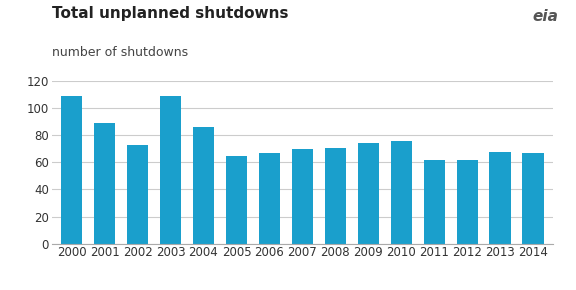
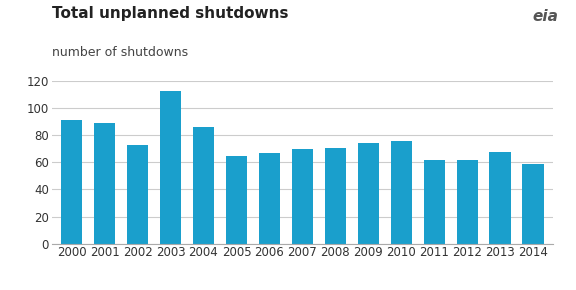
2000: 109 -> 91
2003: 109 -> 113
2014: 67 -> 59
